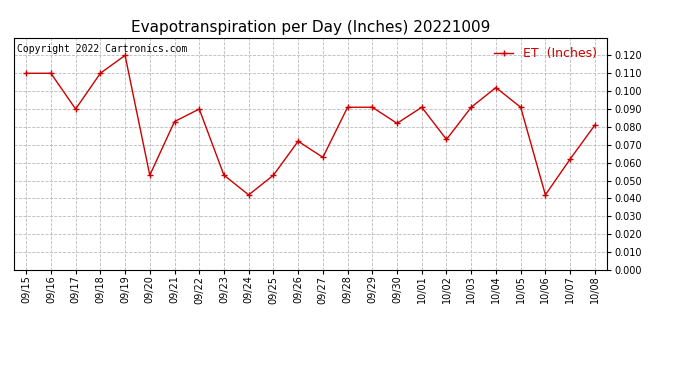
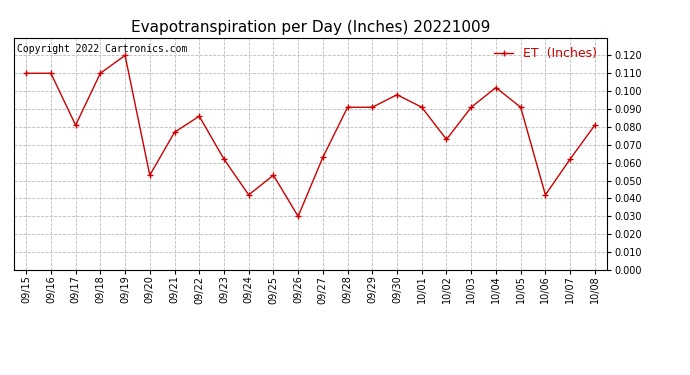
09/17: 0.090 -> 0.081
09/21: 0.083 -> 0.077
09/22: 0.090 -> 0.086
09/23: 0.053 -> 0.062
09/26: 0.072 -> 0.030
09/30: 0.082 -> 0.098
